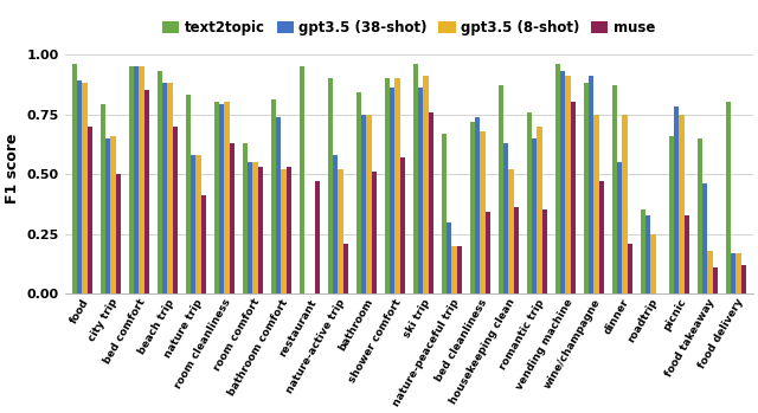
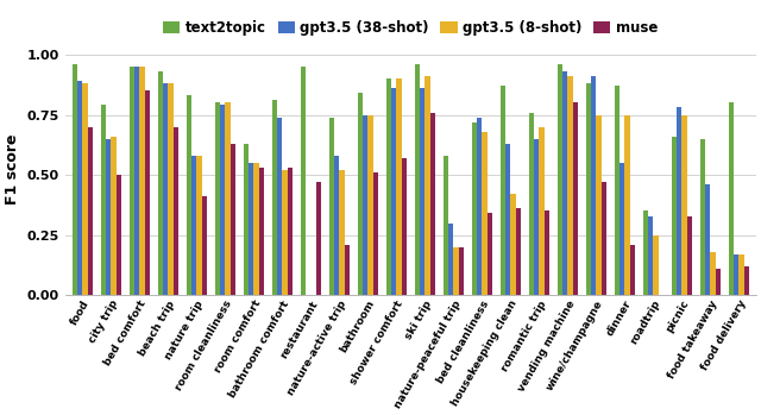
text2topic/nature-active trip: 0.90 -> 0.74
text2topic/nature-peaceful trip: 0.67 -> 0.58
gpt3.5 (8-shot)/housekeeping clean: 0.52 -> 0.42
